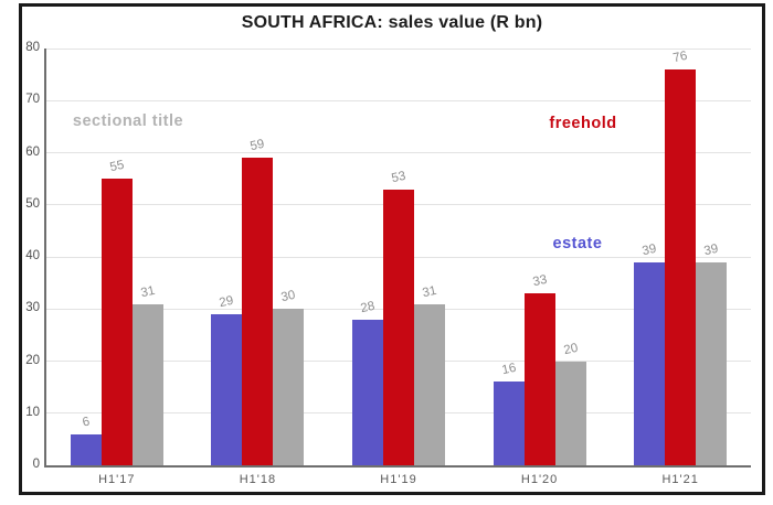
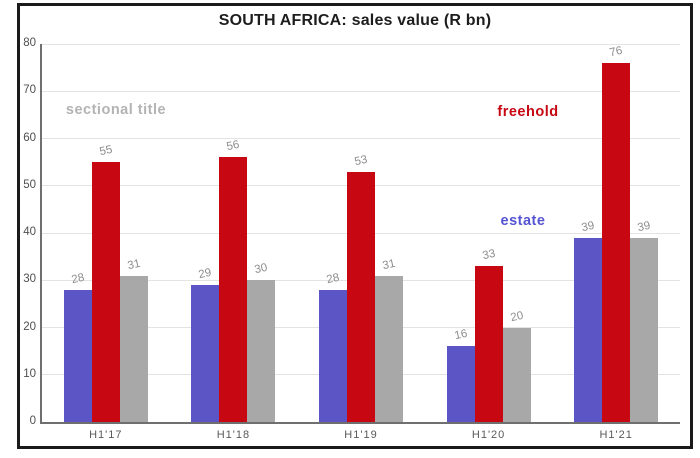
estate/H1'17: 6 -> 28
freehold/H1'18: 59 -> 56
